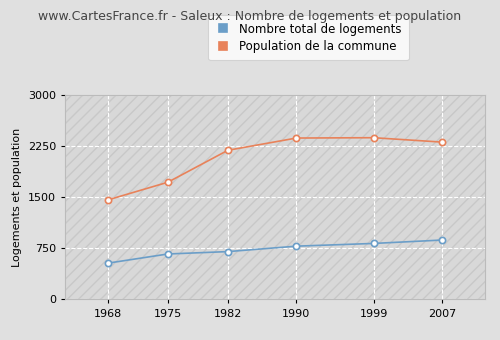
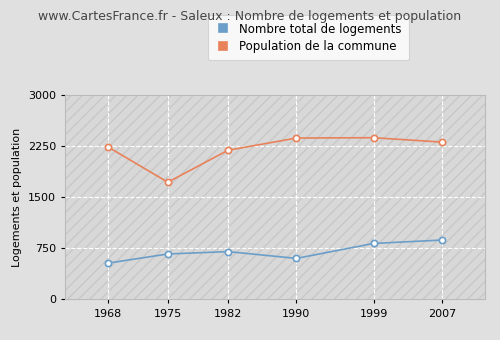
Population de la commune/1968: 1460 -> 2240
Nombre total de logements/1990: 780 -> 600
